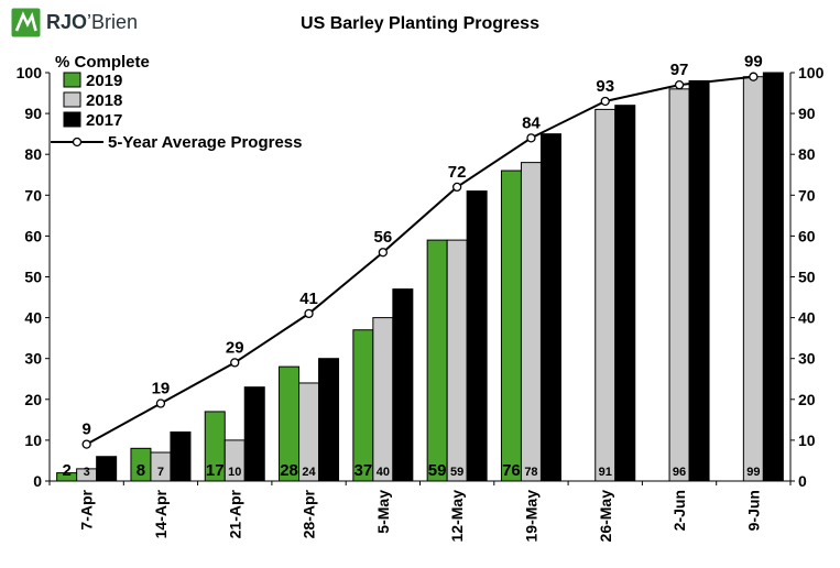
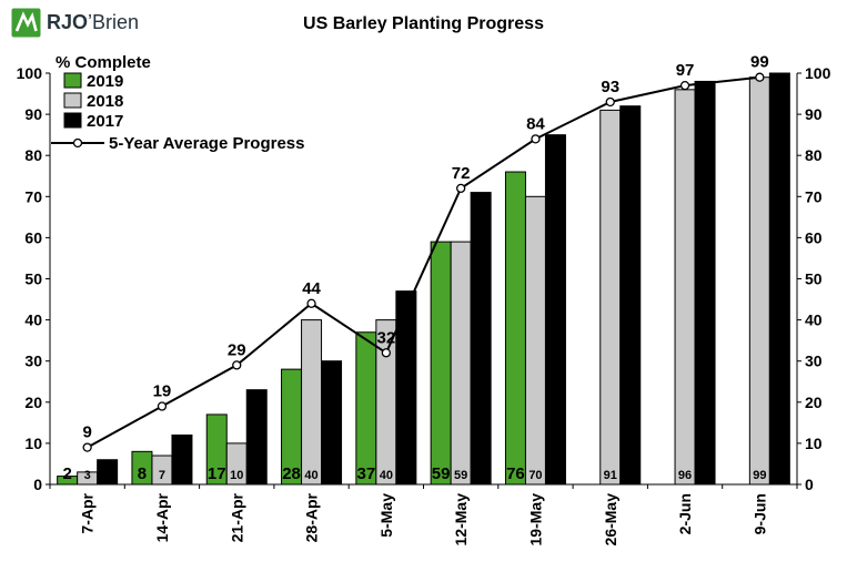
2018/28-Apr: 24 -> 40
5-Year Average Progress/28-Apr: 41 -> 44
5-Year Average Progress/5-May: 56 -> 32
2018/19-May: 78 -> 70
